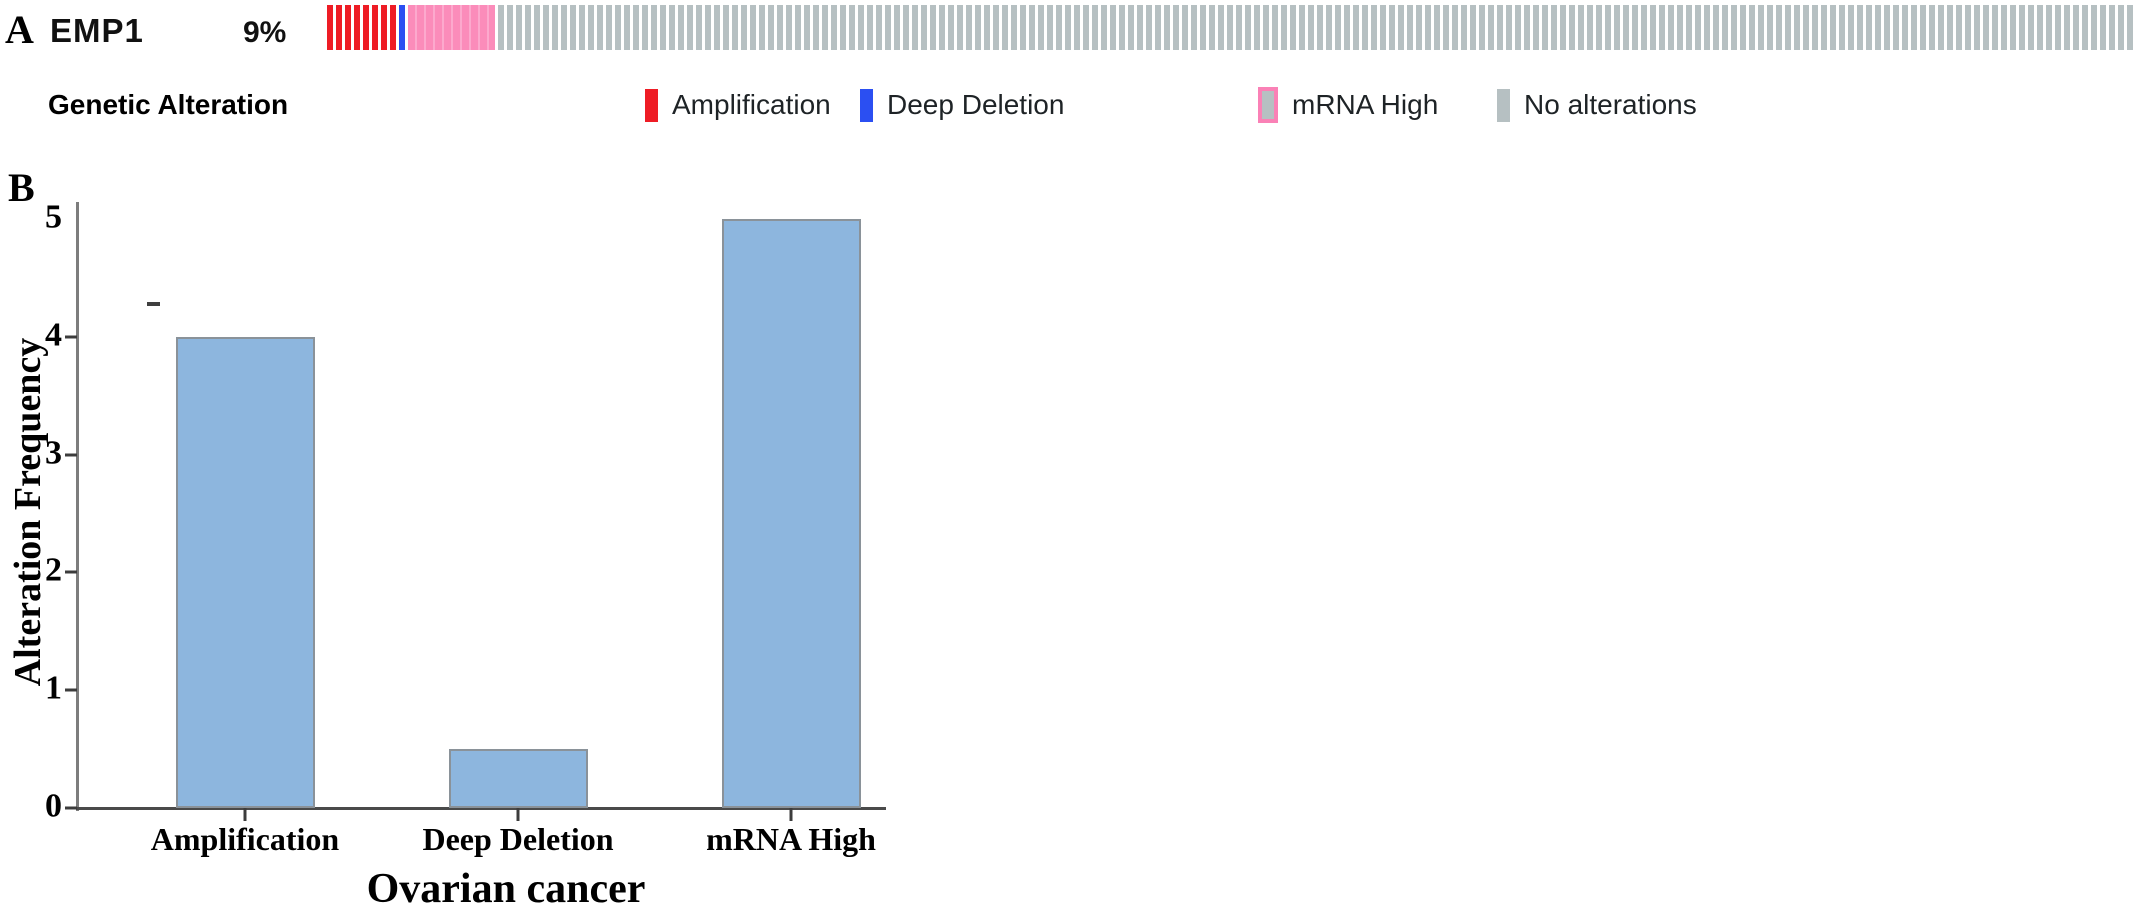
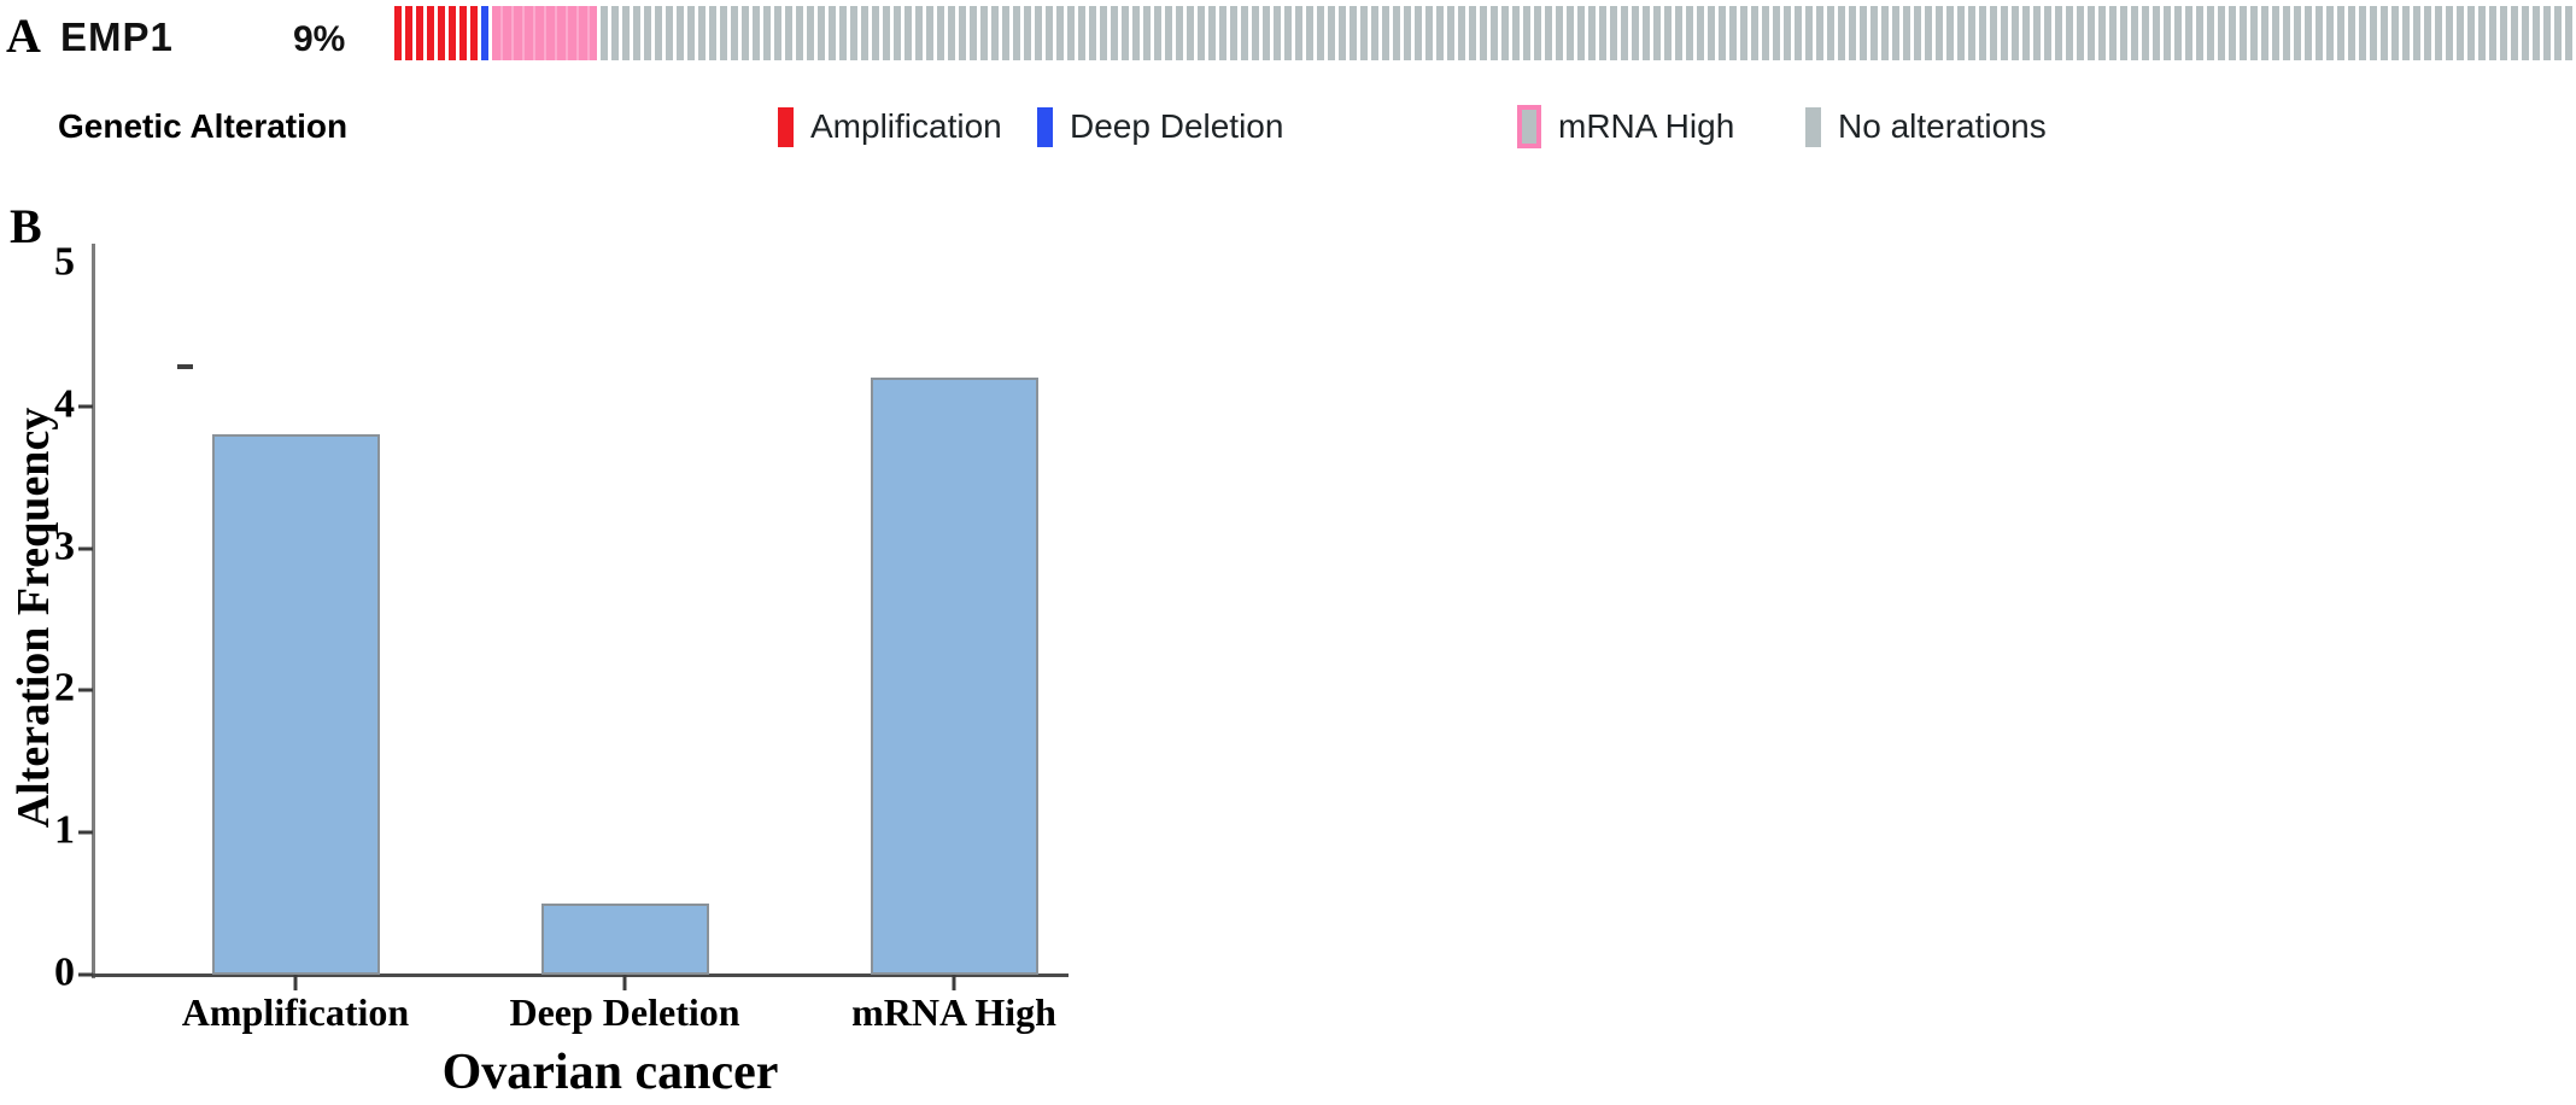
Amplification: 4.0 -> 3.8
mRNA High: 5.0 -> 4.2
